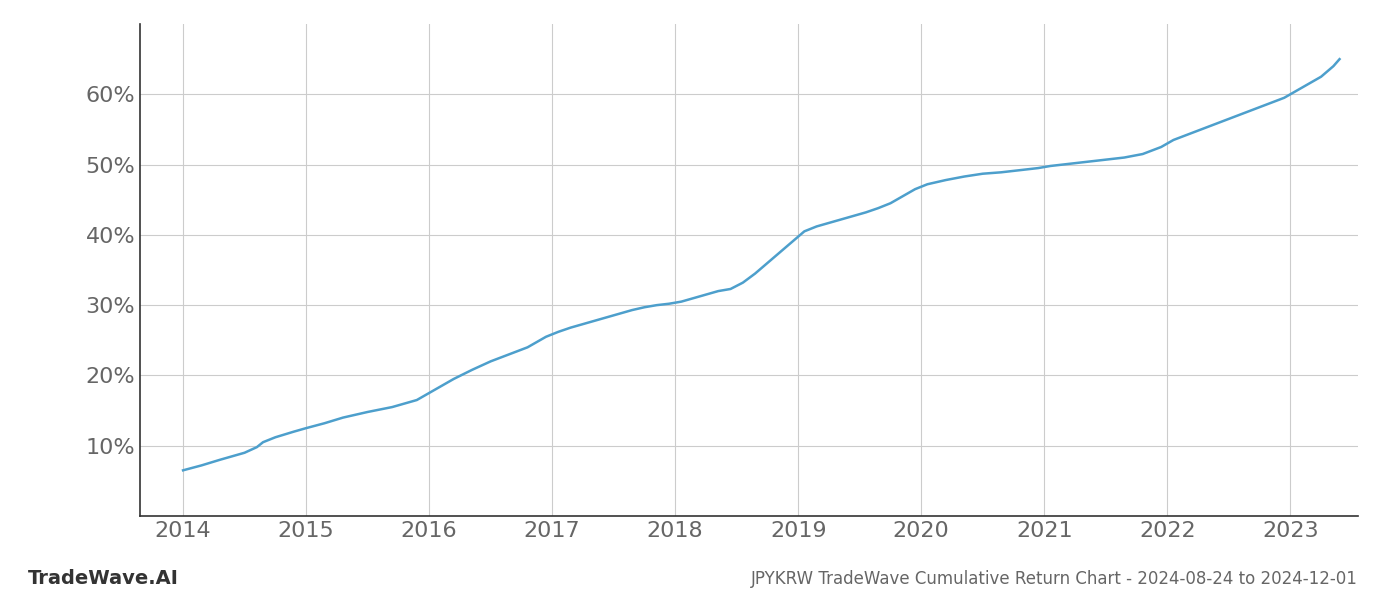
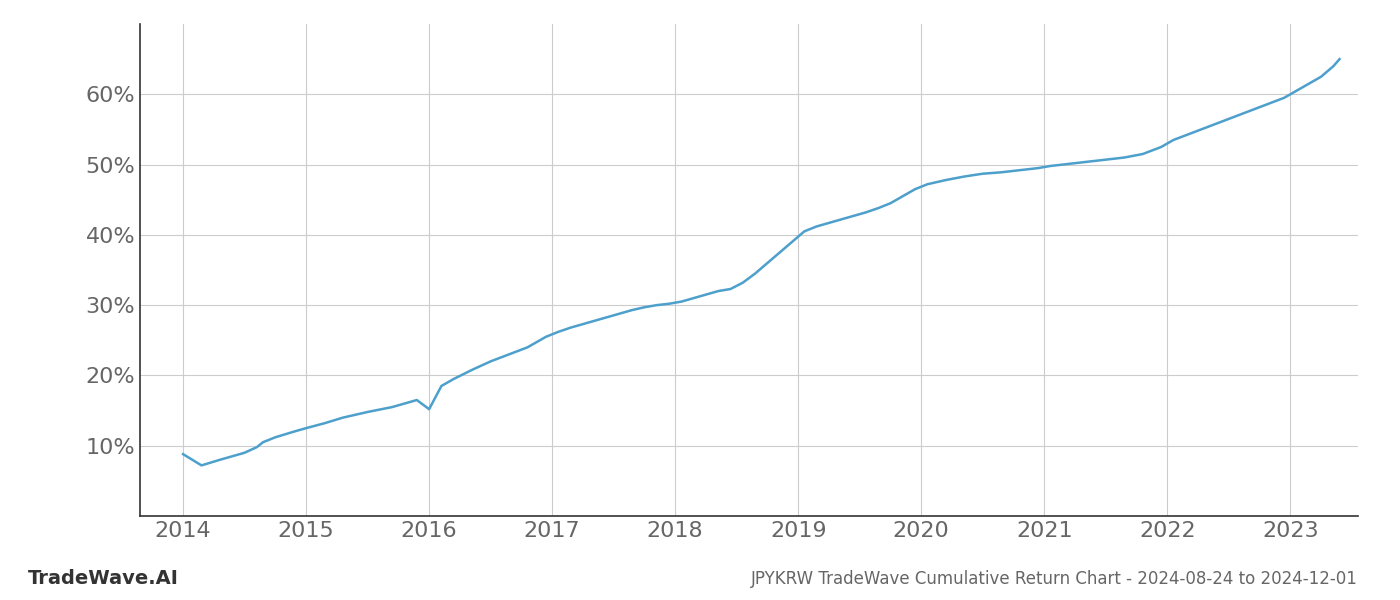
2014: 6.5% -> 8.8%
2016: 17.5% -> 15.2%
